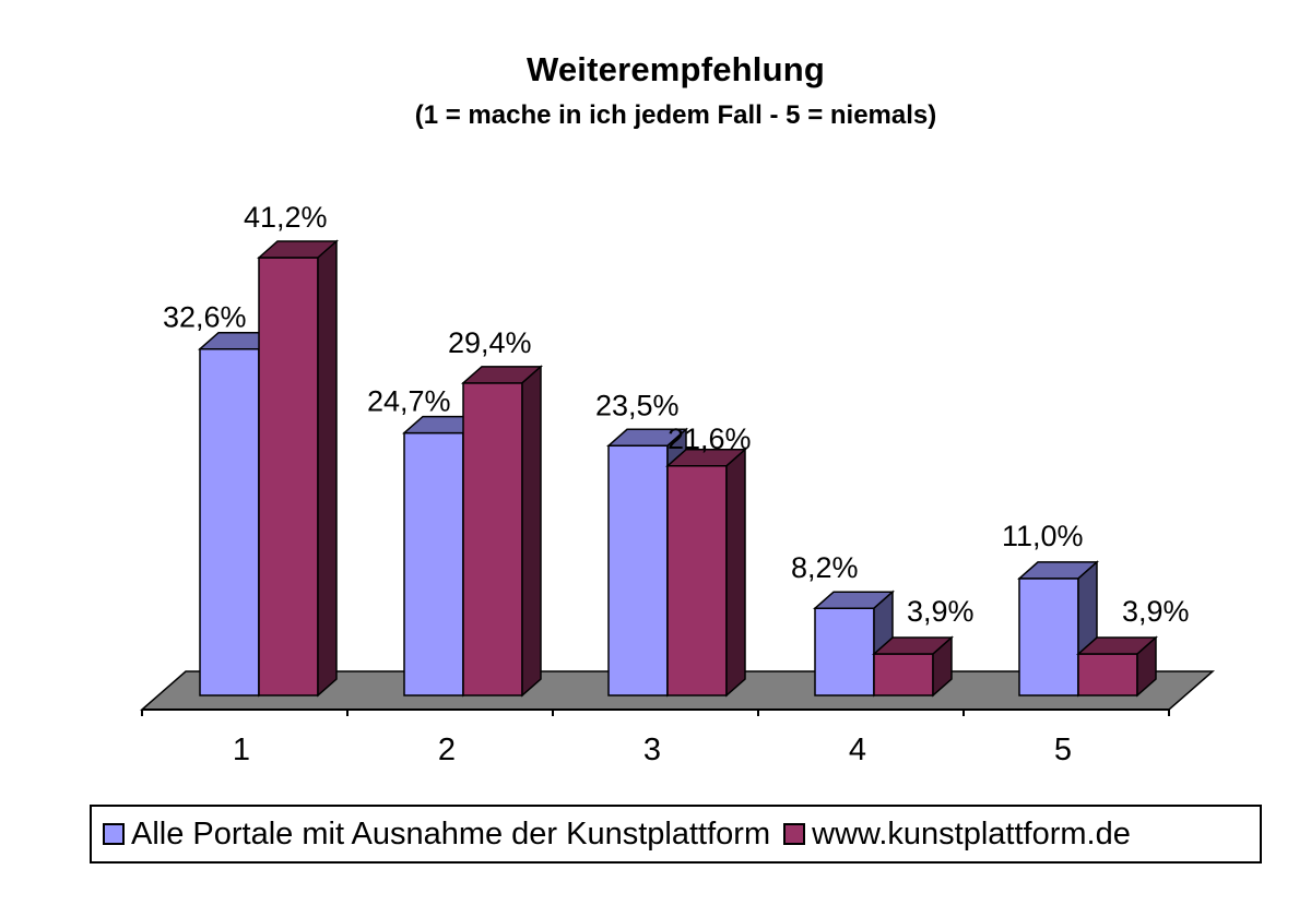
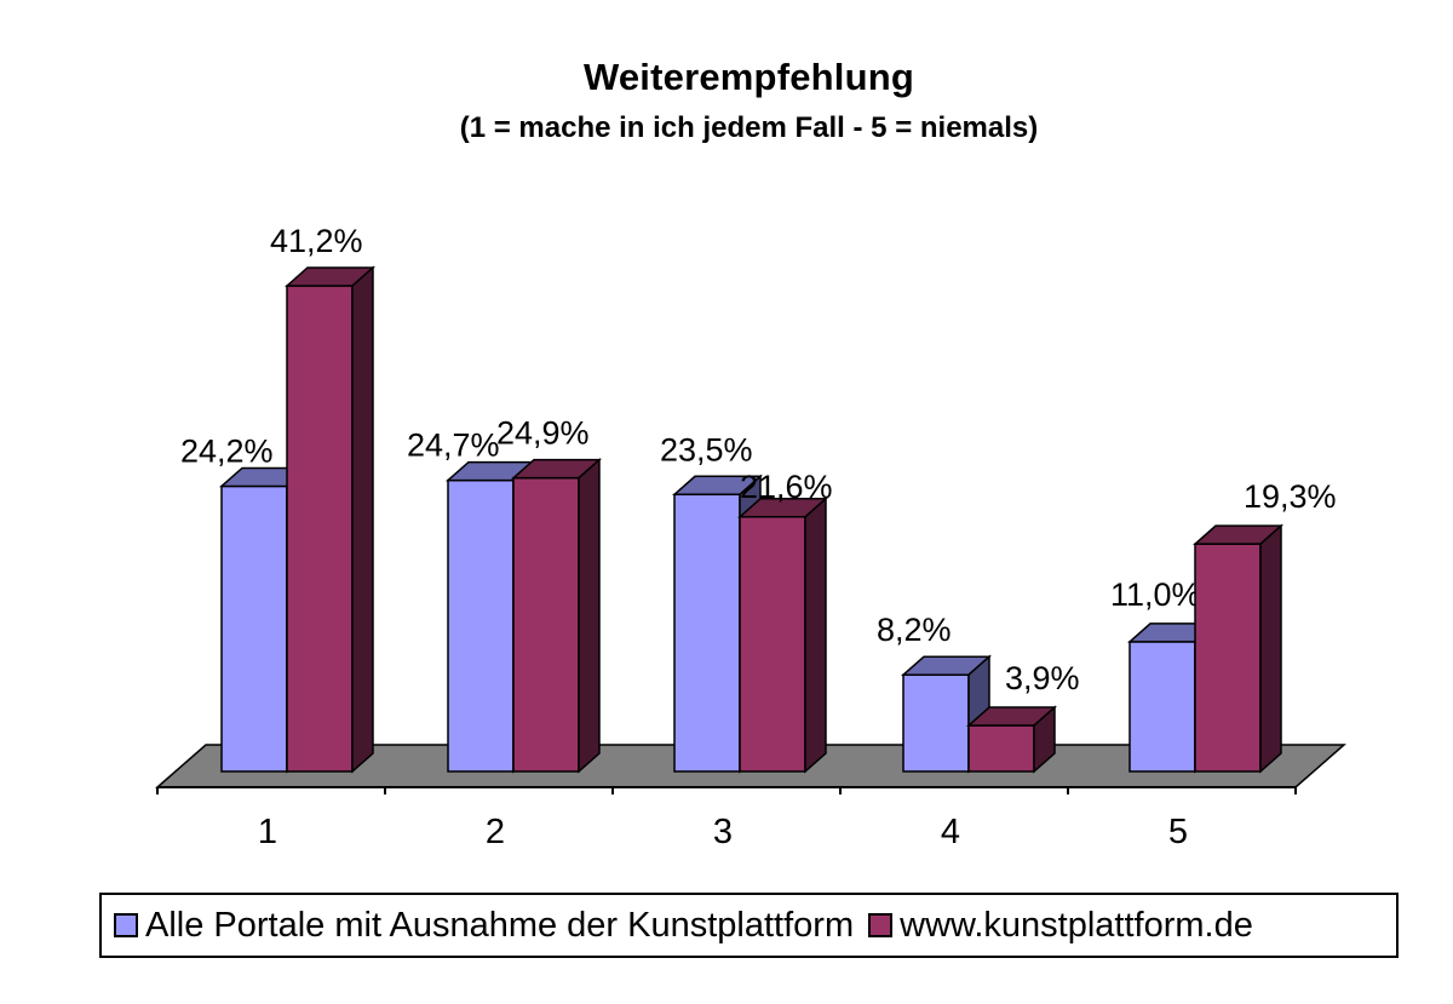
Alle Portale mit Ausnahme der Kunstplattform/1: 32,6% -> 24,2%
www.kunstplattform.de/2: 29,4% -> 24,9%
www.kunstplattform.de/5: 3,9% -> 19,3%
